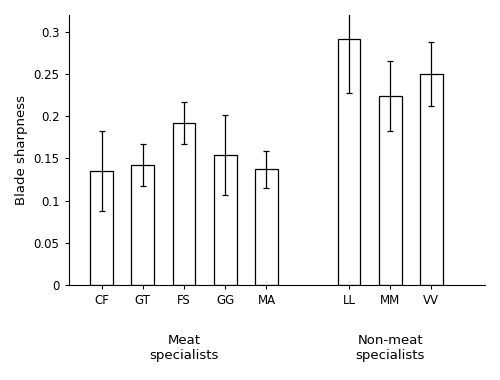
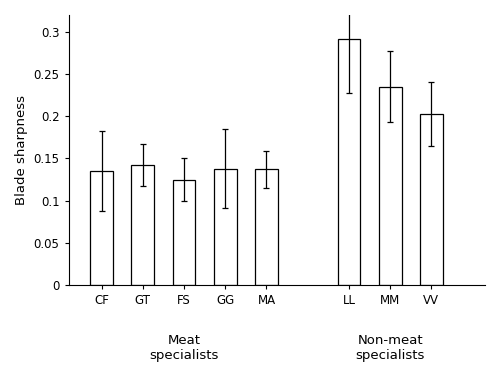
FS: 0.192 -> 0.125
GG: 0.154 -> 0.138
MM: 0.224 -> 0.235
VV: 0.250 -> 0.203
